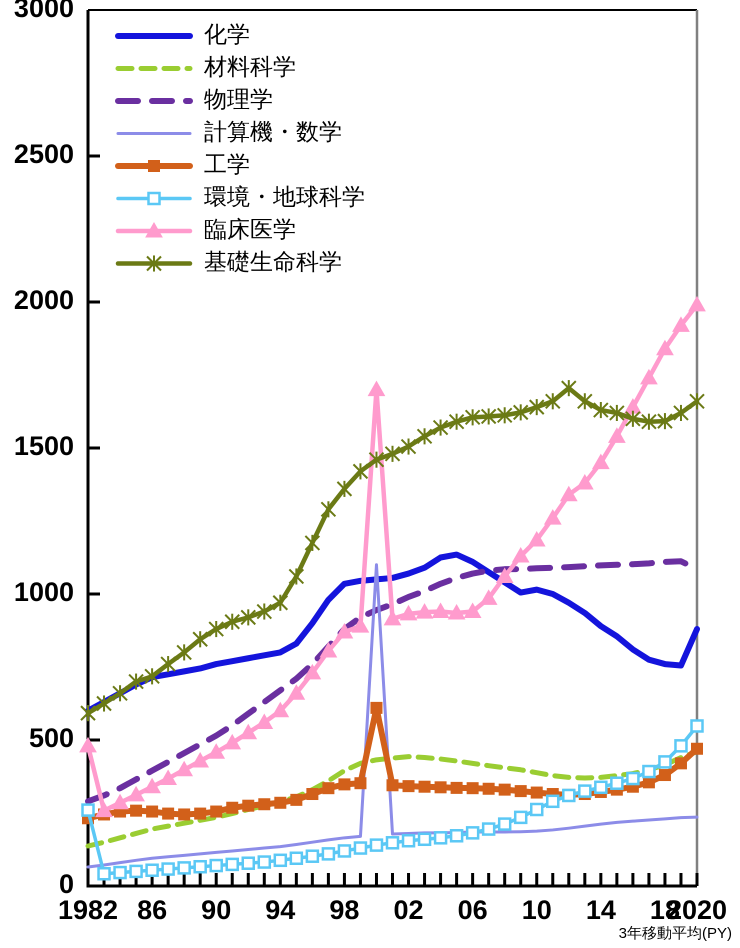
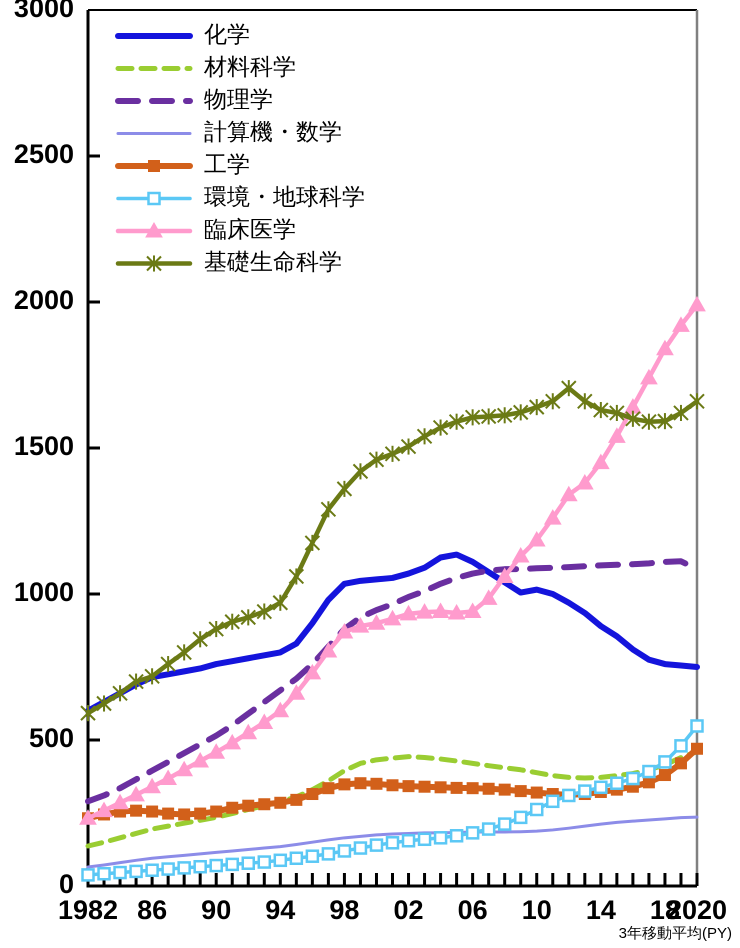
環境・地球科学/1982: 260 -> 40
臨床医学/1982: 480 -> 230
計算機・数学/2000: 1100 -> 180
工学/2000: 610 -> 350
臨床医学/2000: 1700 -> 900
化学/2020: 880 -> 750
